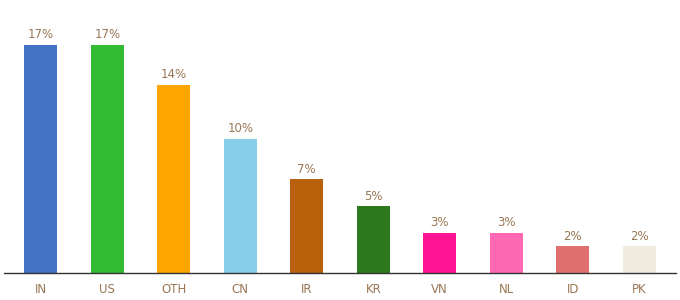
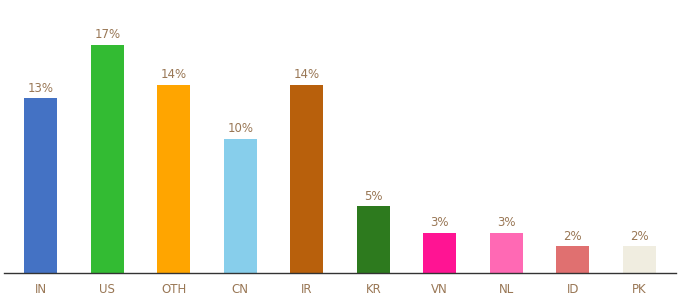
IN: 17% -> 13%
IR: 7% -> 14%
